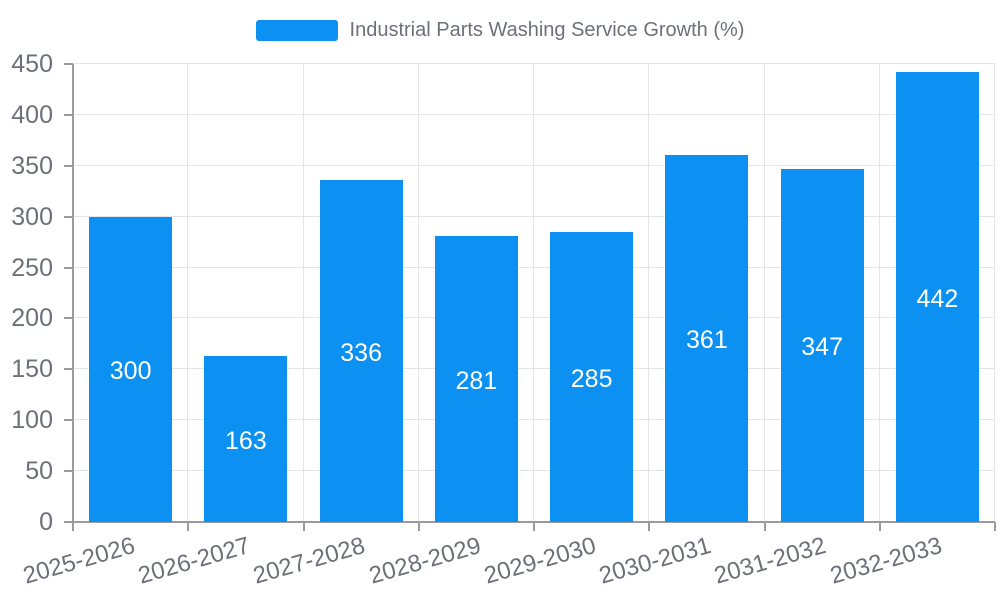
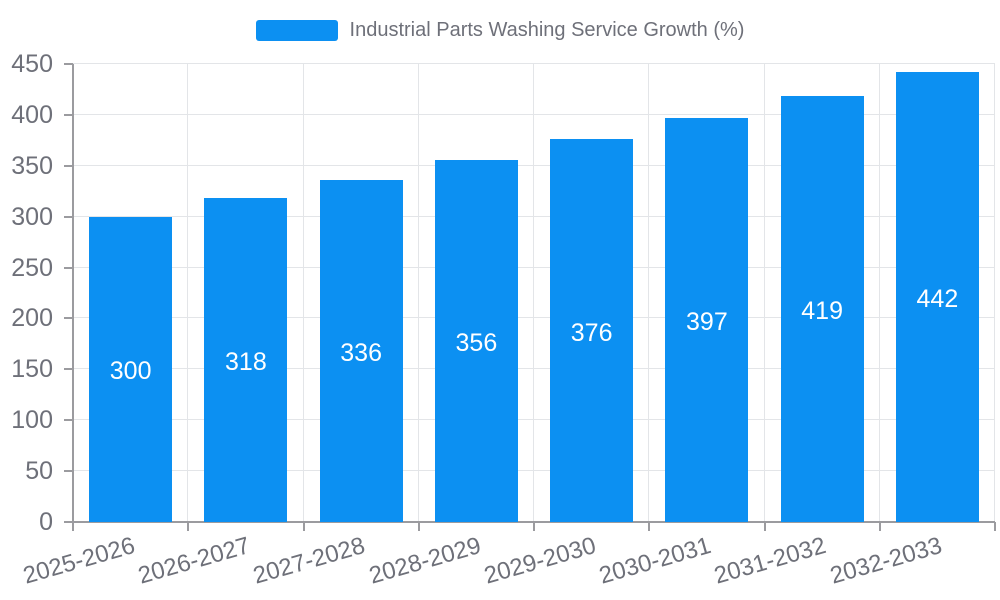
2026-2027: 163 -> 318
2028-2029: 281 -> 356
2029-2030: 285 -> 376
2030-2031: 361 -> 397
2031-2032: 347 -> 419
